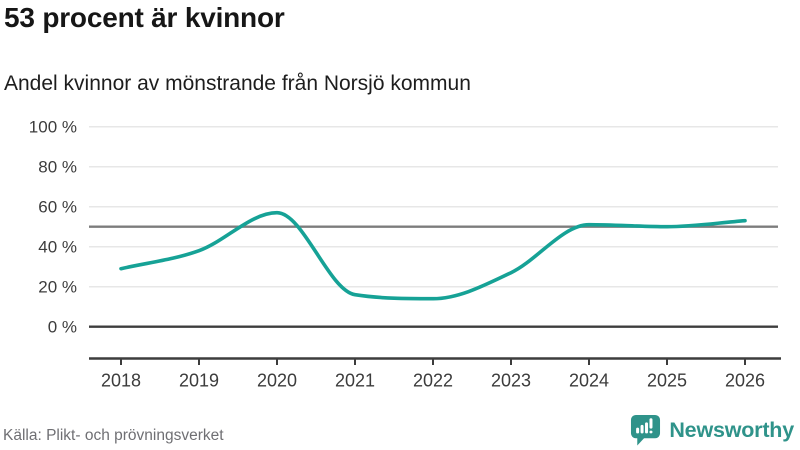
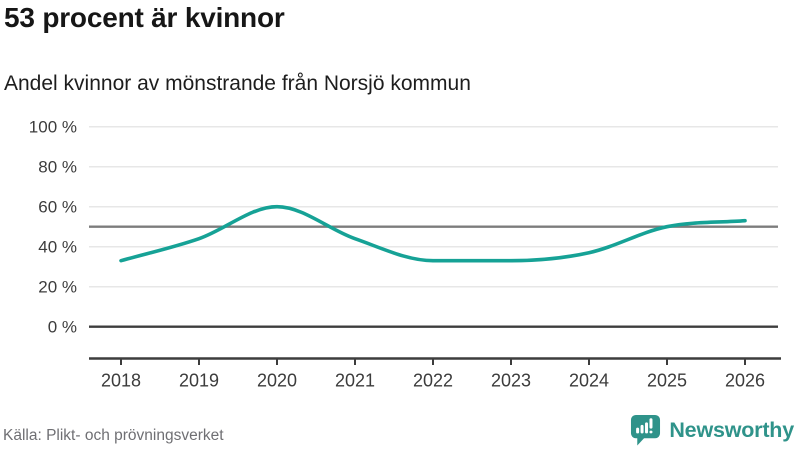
2018: 29% -> 33%
2019: 38% -> 44%
2020: 57% -> 60%
2021: 16% -> 44%
2022: 14% -> 33%
2023: 27% -> 33%
2024: 51% -> 37%
